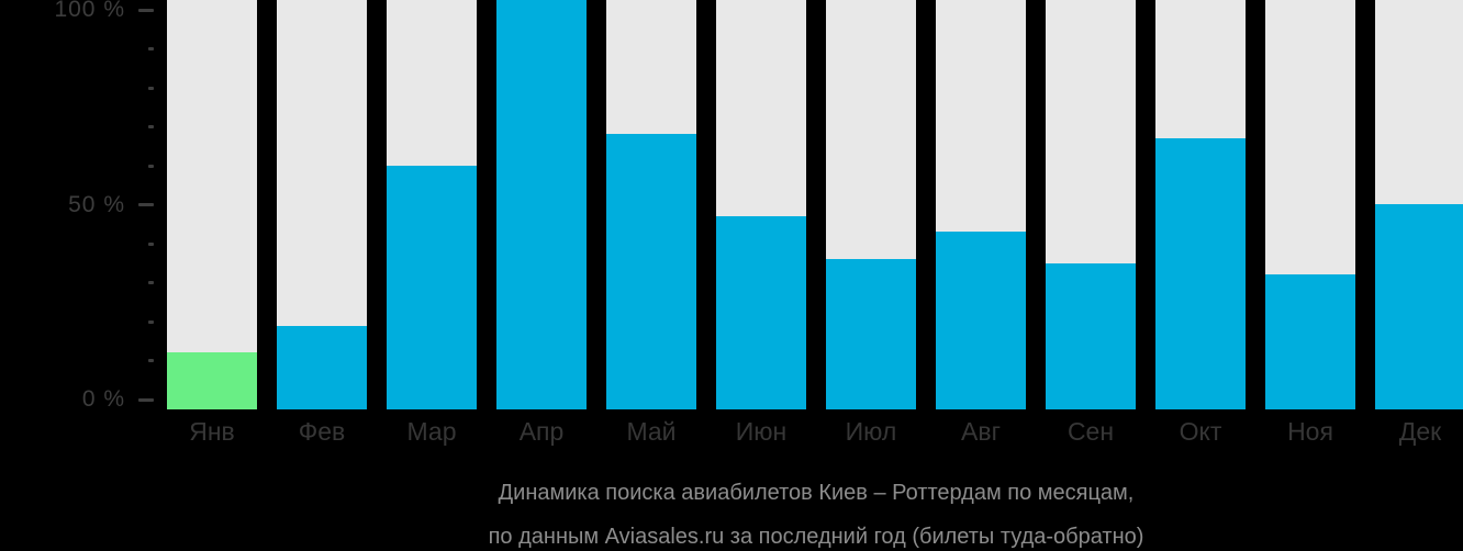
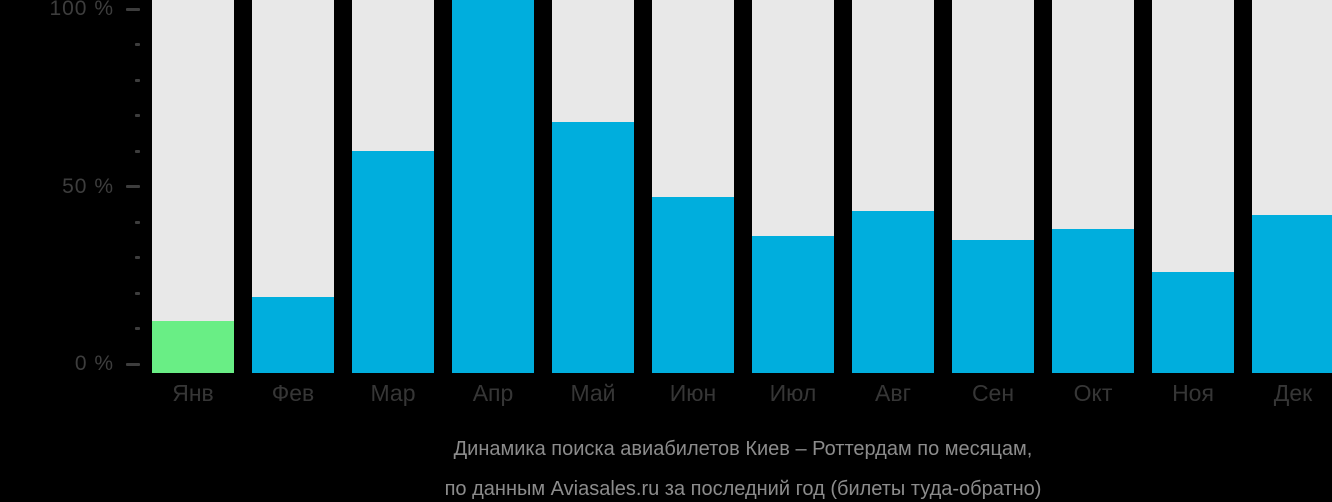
Окт: 67% -> 38%
Ноя: 32% -> 26%
Дек: 50% -> 42%
